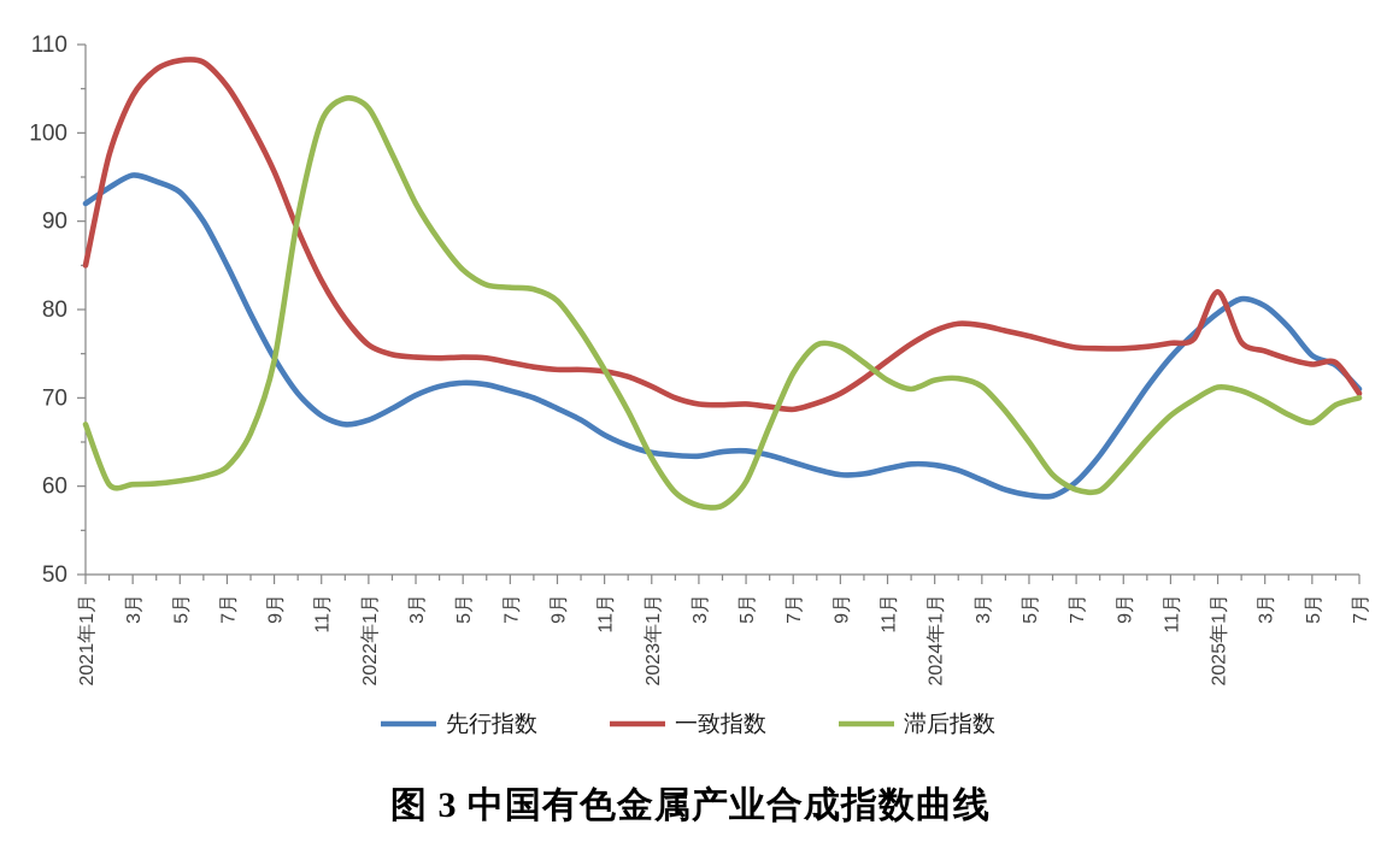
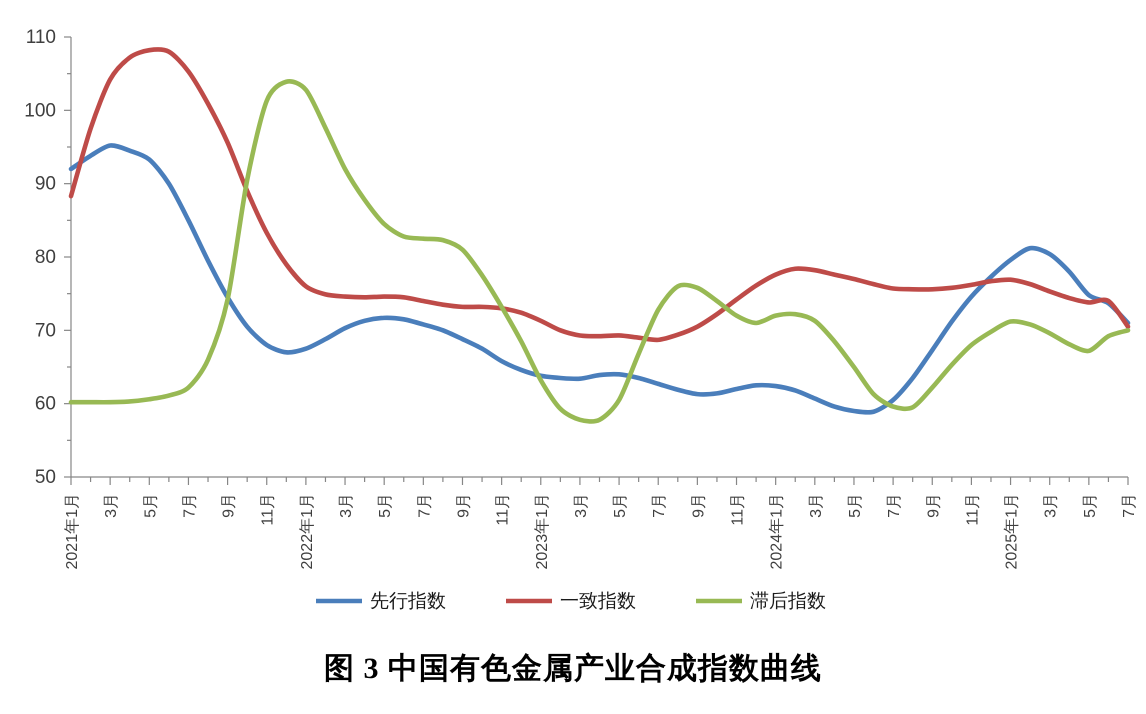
一致指数/2021年1月: 85 -> 88
滞后指数/2021年1月: 67 -> 60
一致指数/2025年1月: 82 -> 77
